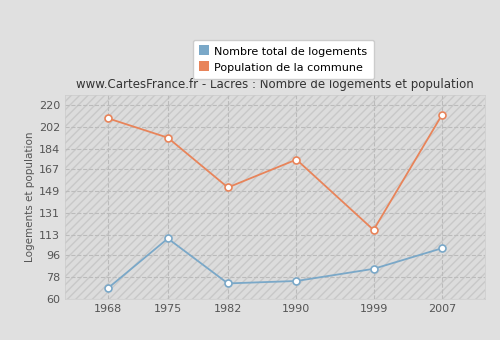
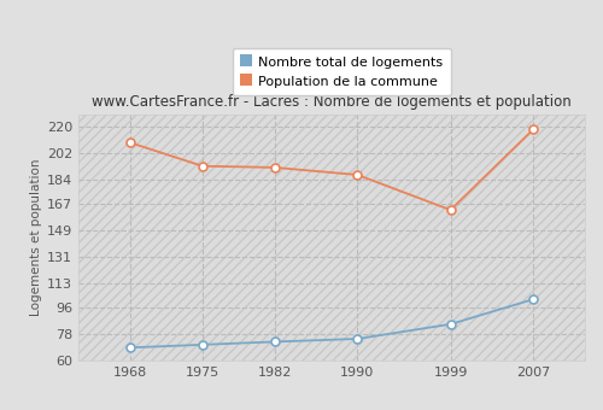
Nombre total de logements/1975: 110 -> 71
Population de la commune/1982: 152 -> 192
Population de la commune/1990: 175 -> 187
Population de la commune/1999: 117 -> 163
Population de la commune/2007: 212 -> 218
